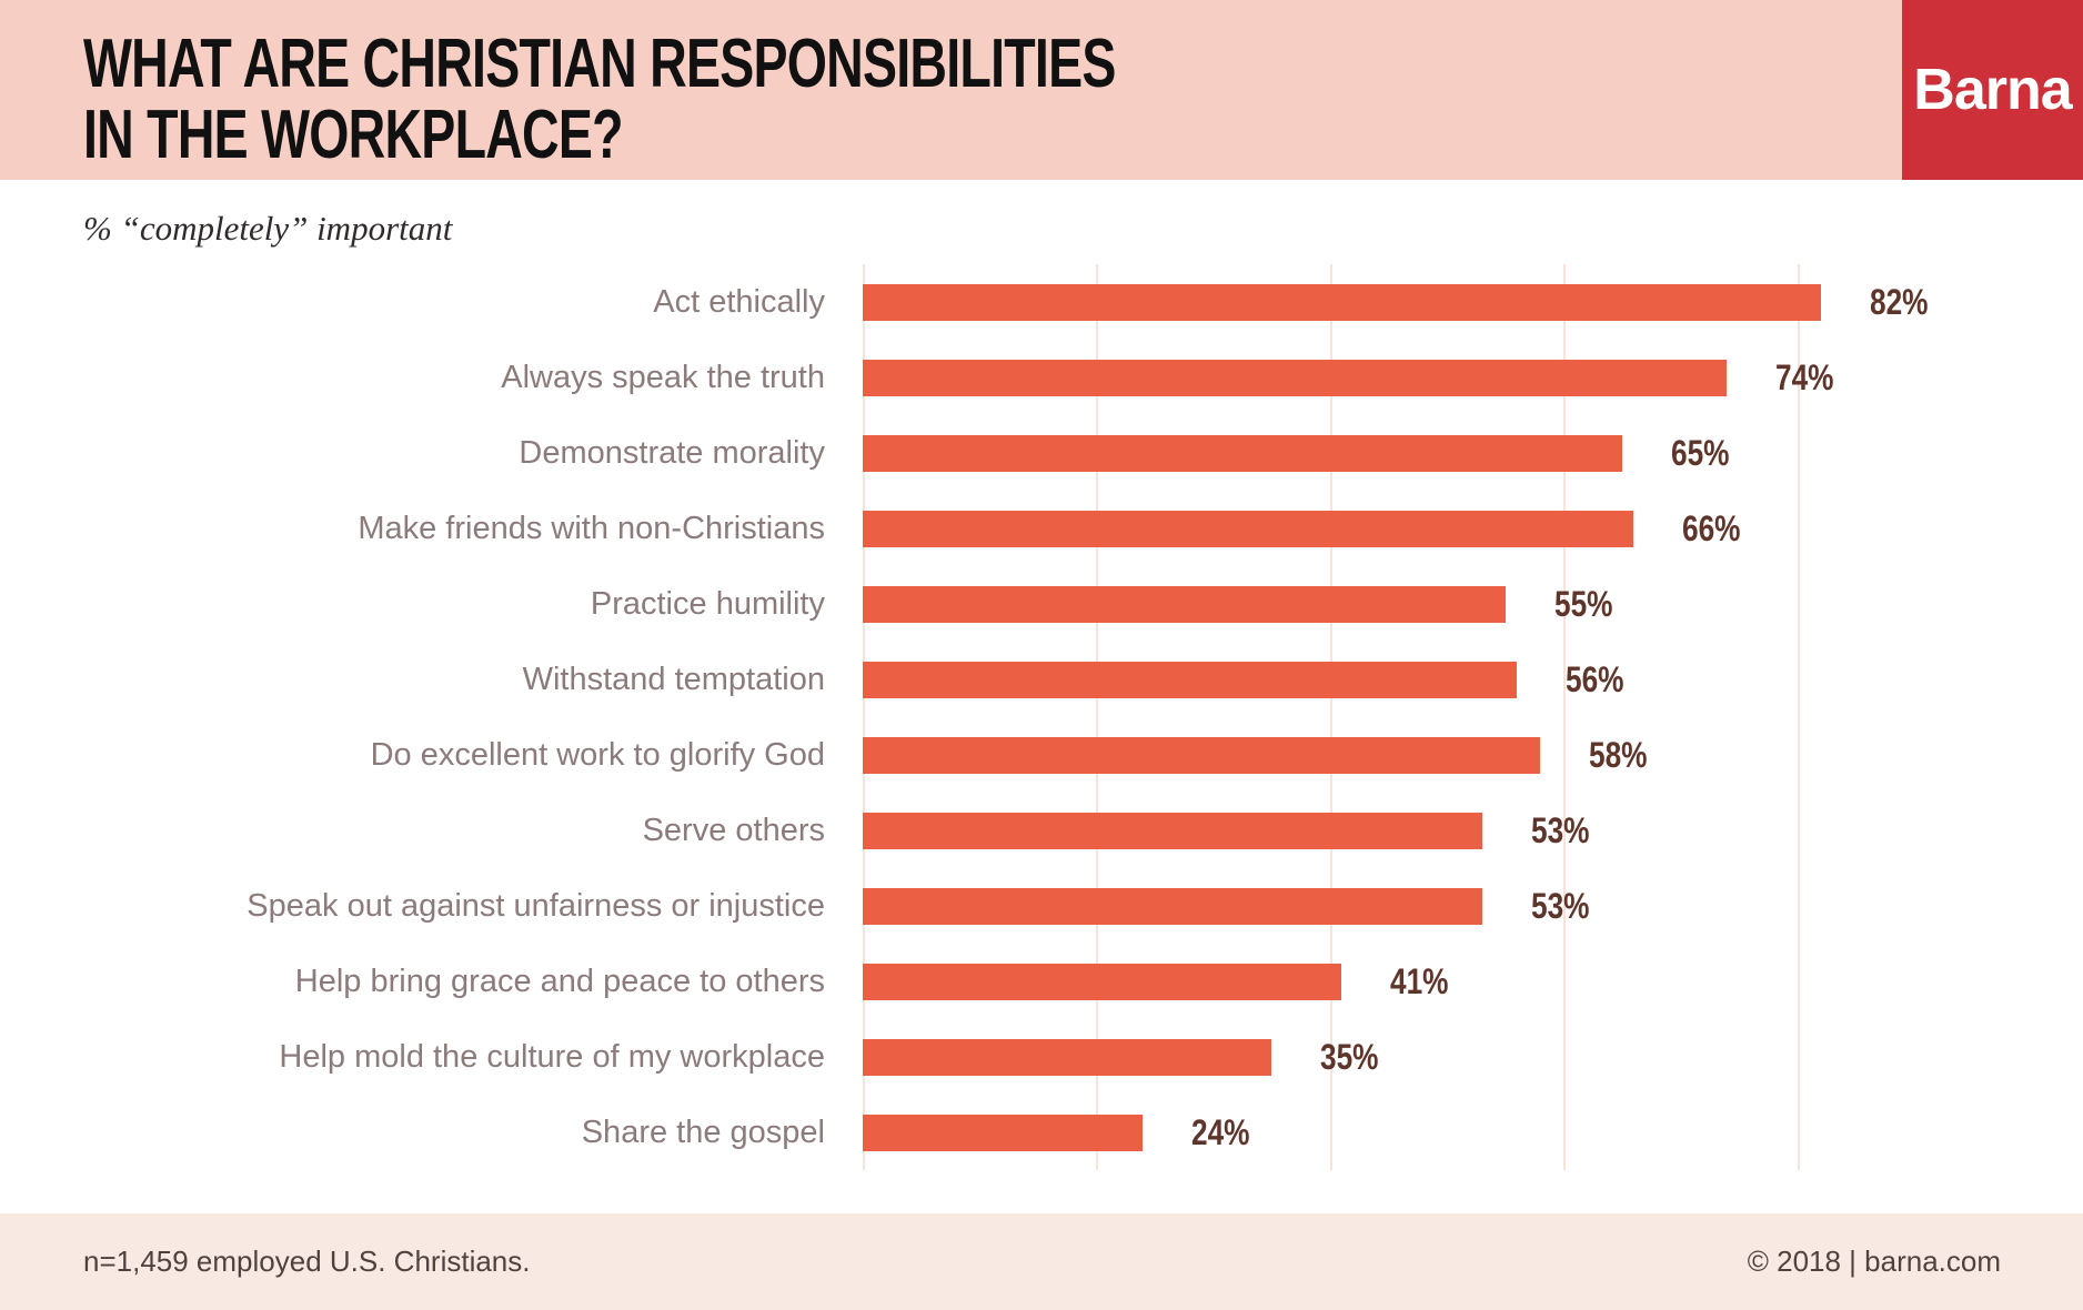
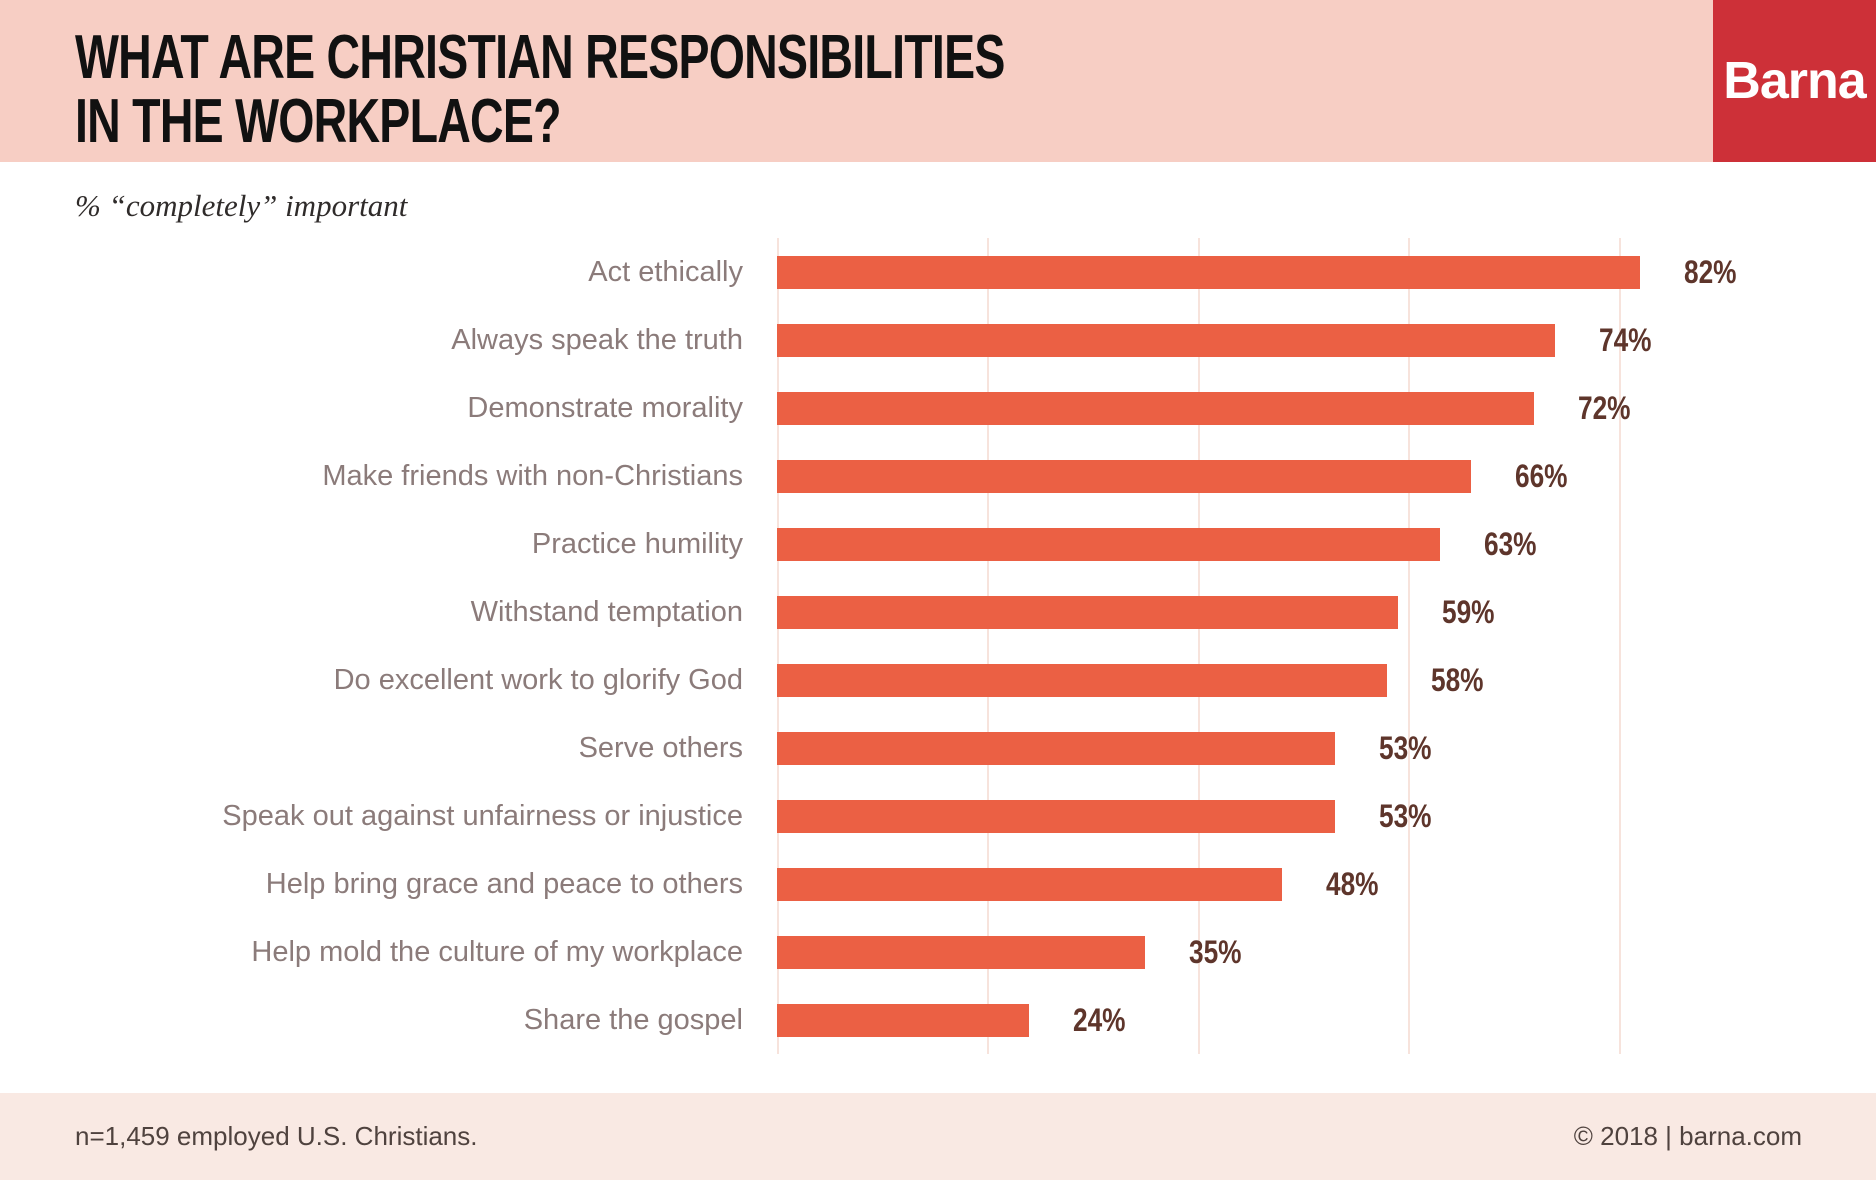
Demonstrate morality: 65% -> 72%
Practice humility: 55% -> 63%
Withstand temptation: 56% -> 59%
Help bring grace and peace to others: 41% -> 48%
